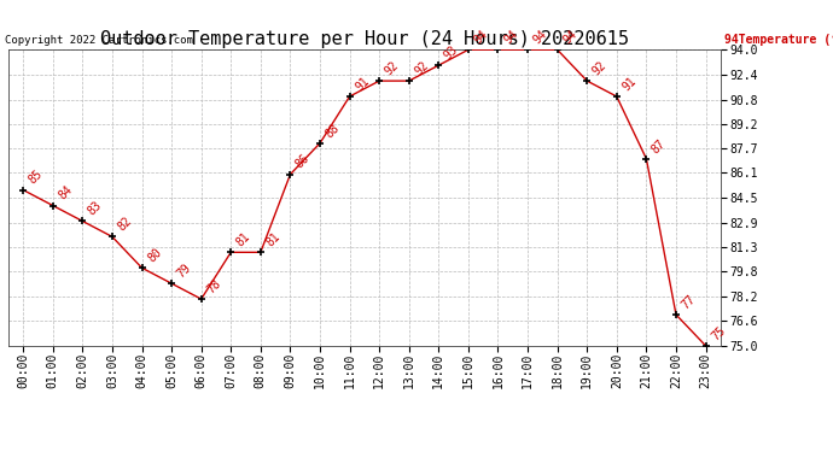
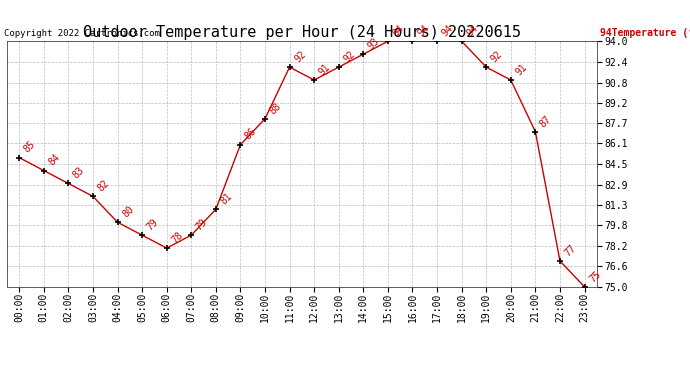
07:00: 81 -> 79
11:00: 91 -> 92
12:00: 92 -> 91
